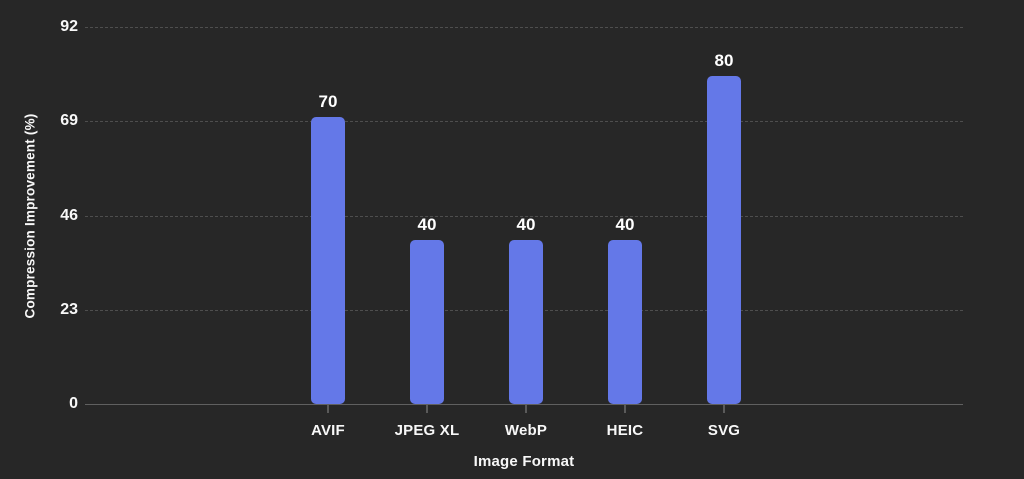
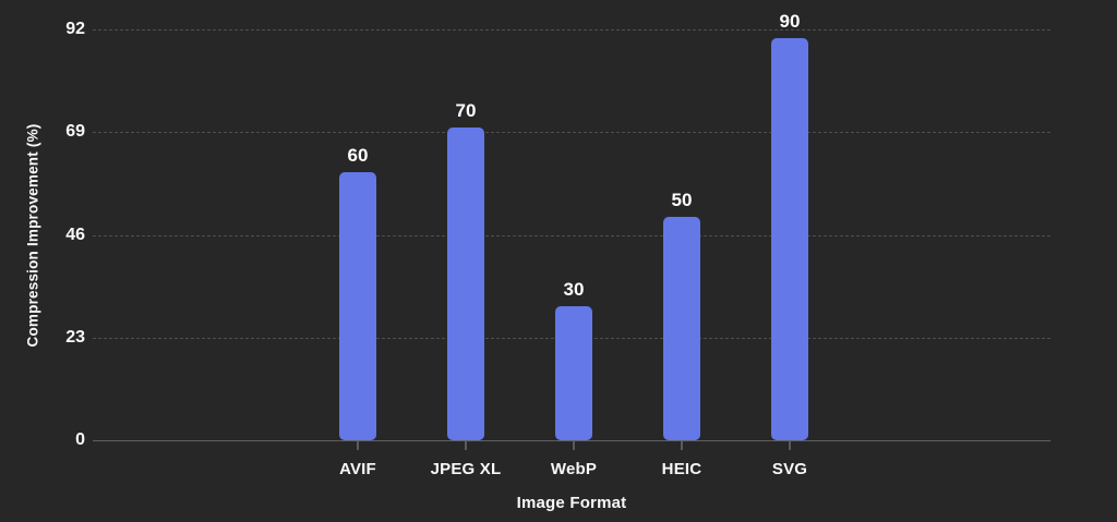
AVIF: 70 -> 60
JPEG XL: 40 -> 70
WebP: 40 -> 30
HEIC: 40 -> 50
SVG: 80 -> 90
